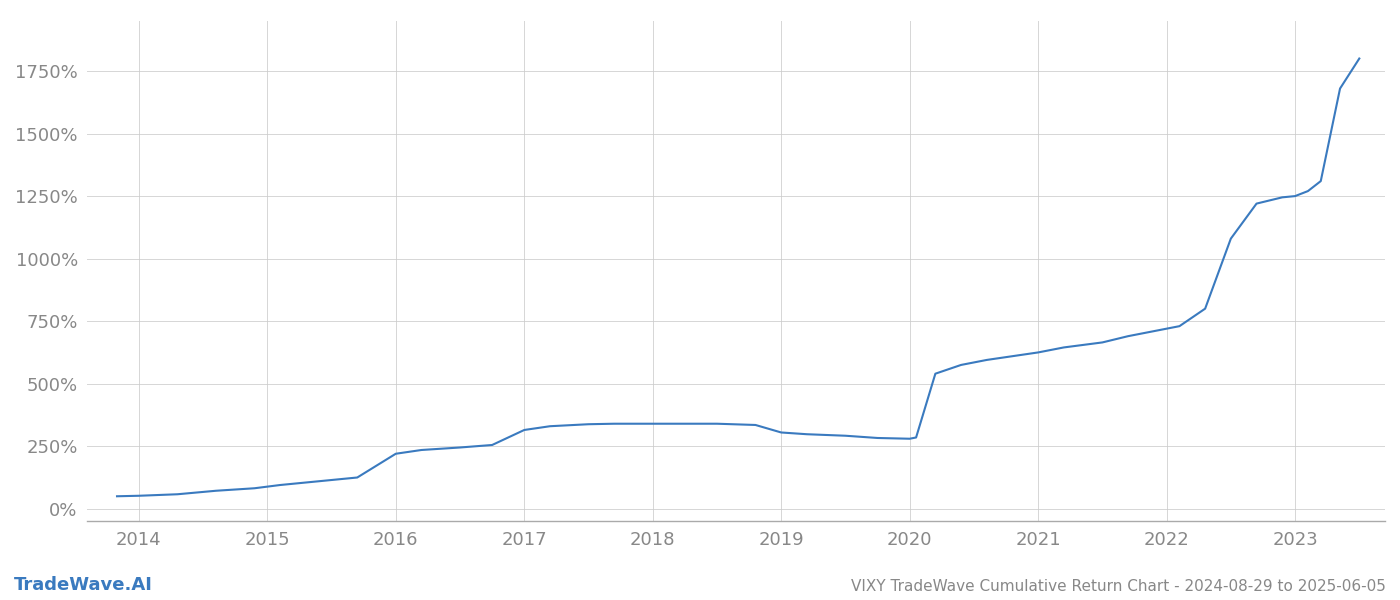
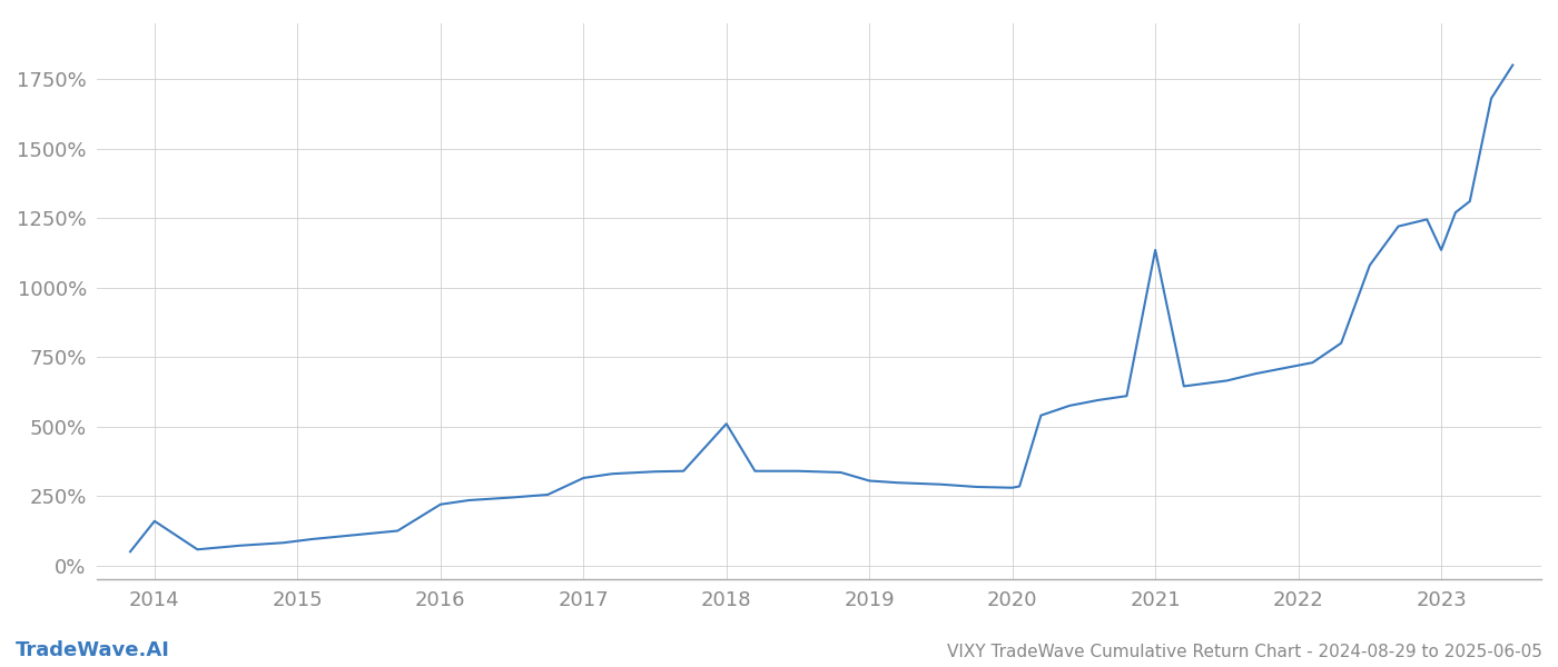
2014: 52% -> 160%
2018: 340% -> 510%
2021: 625% -> 1135%
2023: 1250% -> 1135%
